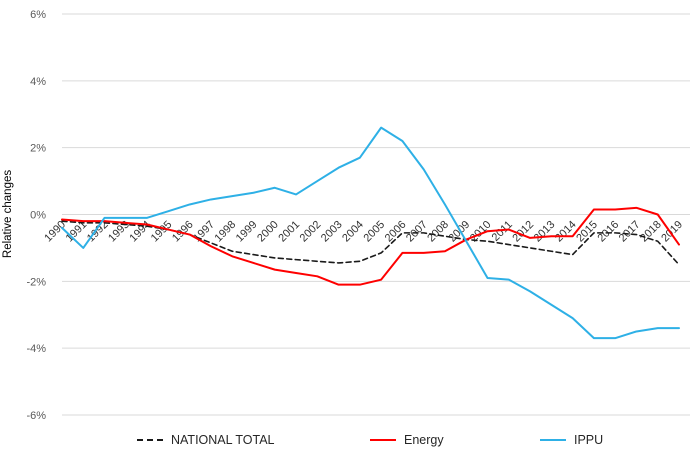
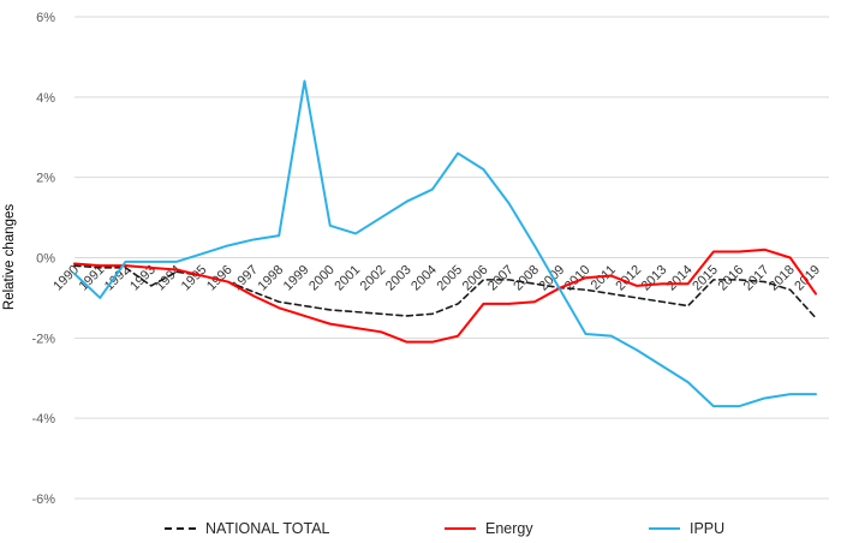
NATIONAL TOTAL/1993: -0.3% -> -0.7%
IPPU/1999: 0.7% -> 4.4%
